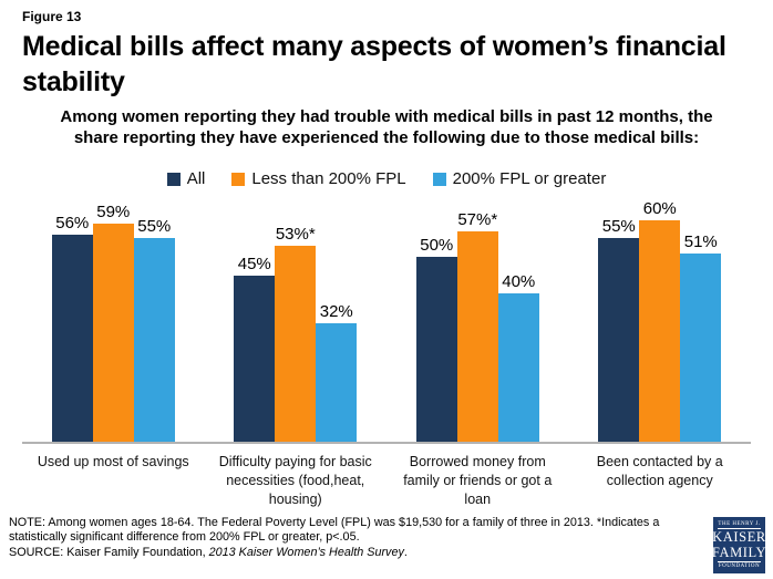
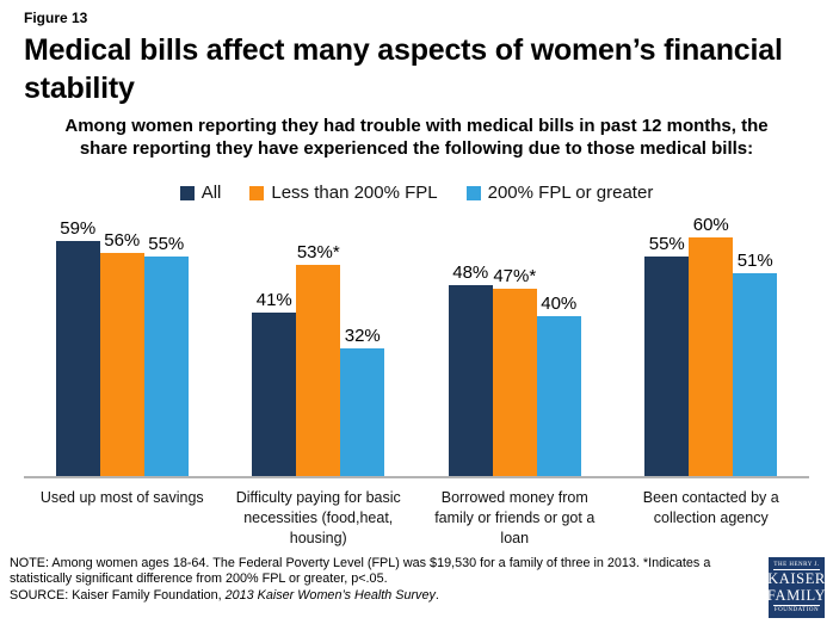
All/Used up most of savings: 56% -> 59%
Less than 200% FPL/Used up most of savings: 59% -> 56%
All/Difficulty paying for basic necessities (food,heat, housing): 45% -> 41%
All/Borrowed money from family or friends or got a loan: 50% -> 48%
Less than 200% FPL/Borrowed money from family or friends or got a loan: 57 -> 47
